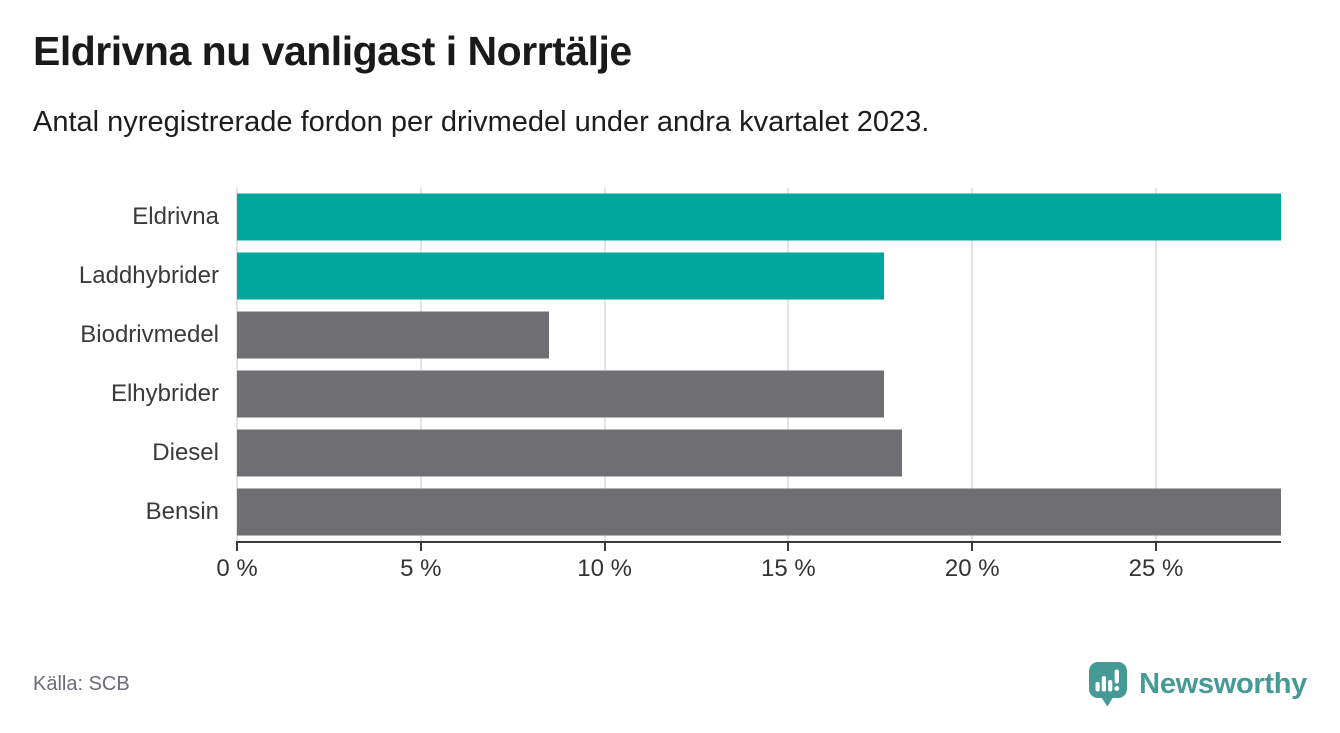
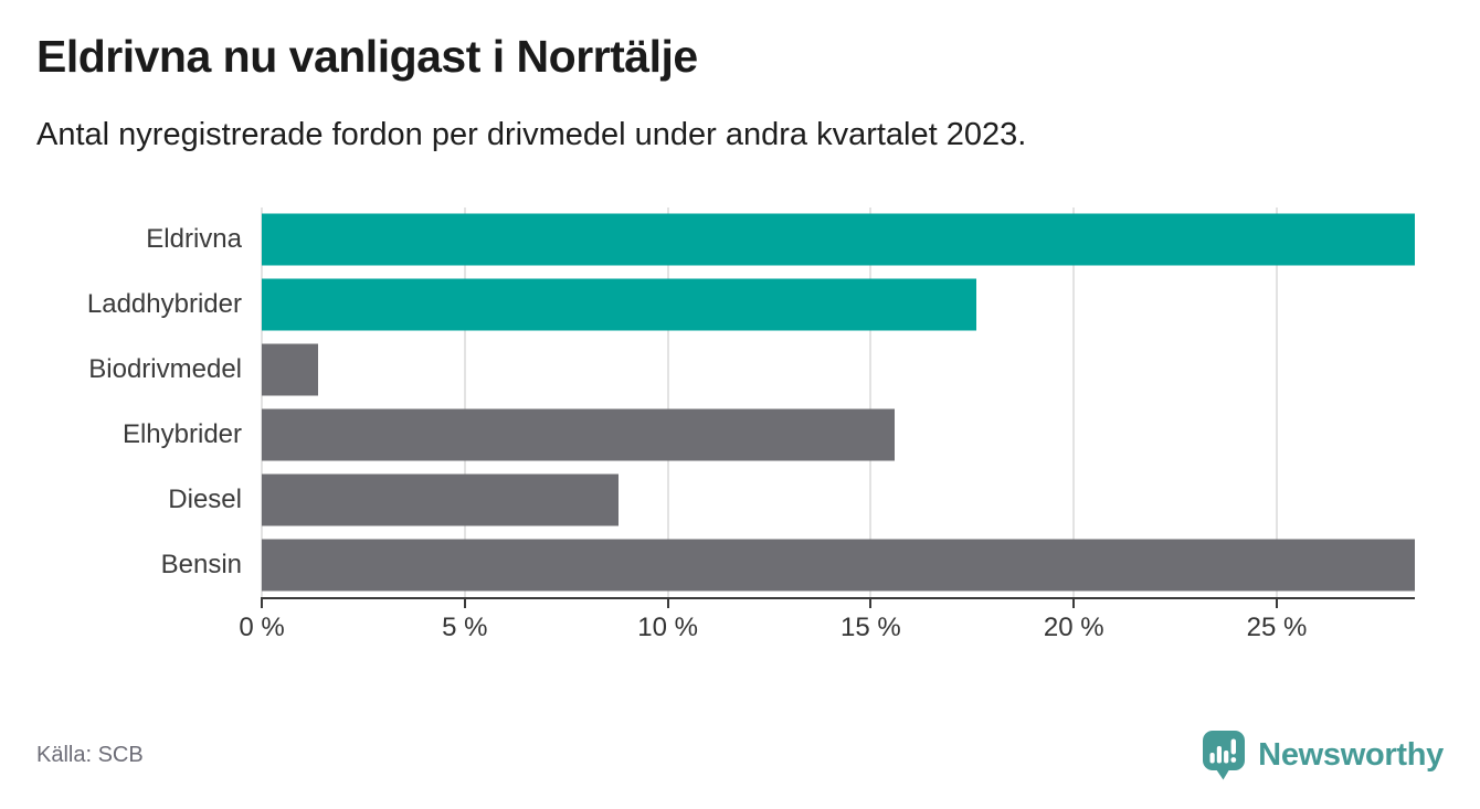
Biodrivmedel: 8.5% -> 1.4%
Elhybrider: 17.6% -> 15.6%
Diesel: 18.1% -> 8.8%
